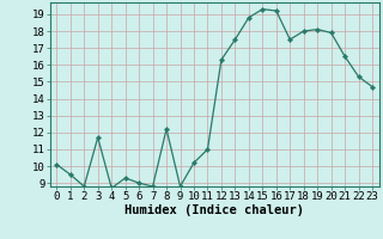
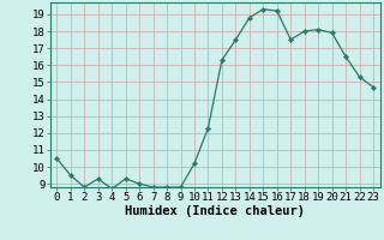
0: 10.1 -> 10.5
3: 11.7 -> 9.3
8: 12.2 -> 8.8
11: 11.0 -> 12.3
